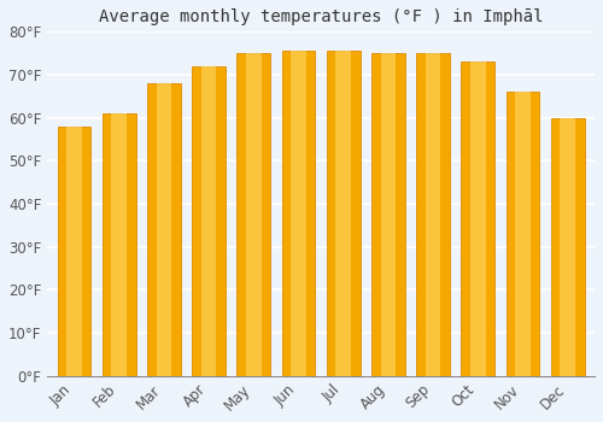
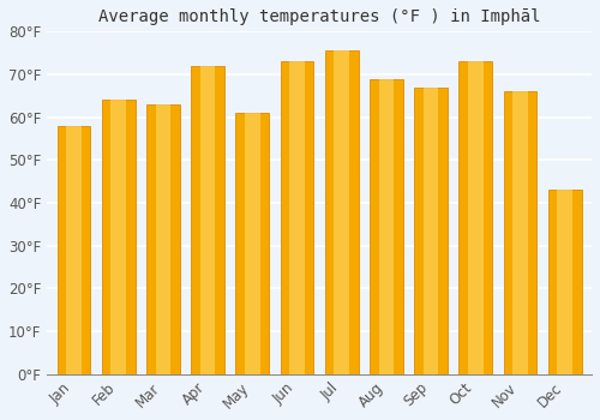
Feb: 61.0°F -> 64.0°F
Mar: 68.0°F -> 63.0°F
May: 75.0°F -> 61.0°F
Jun: 75.5°F -> 73.0°F
Aug: 75.0°F -> 69.0°F
Sep: 75.0°F -> 67.0°F
Dec: 60.0°F -> 43.0°F
